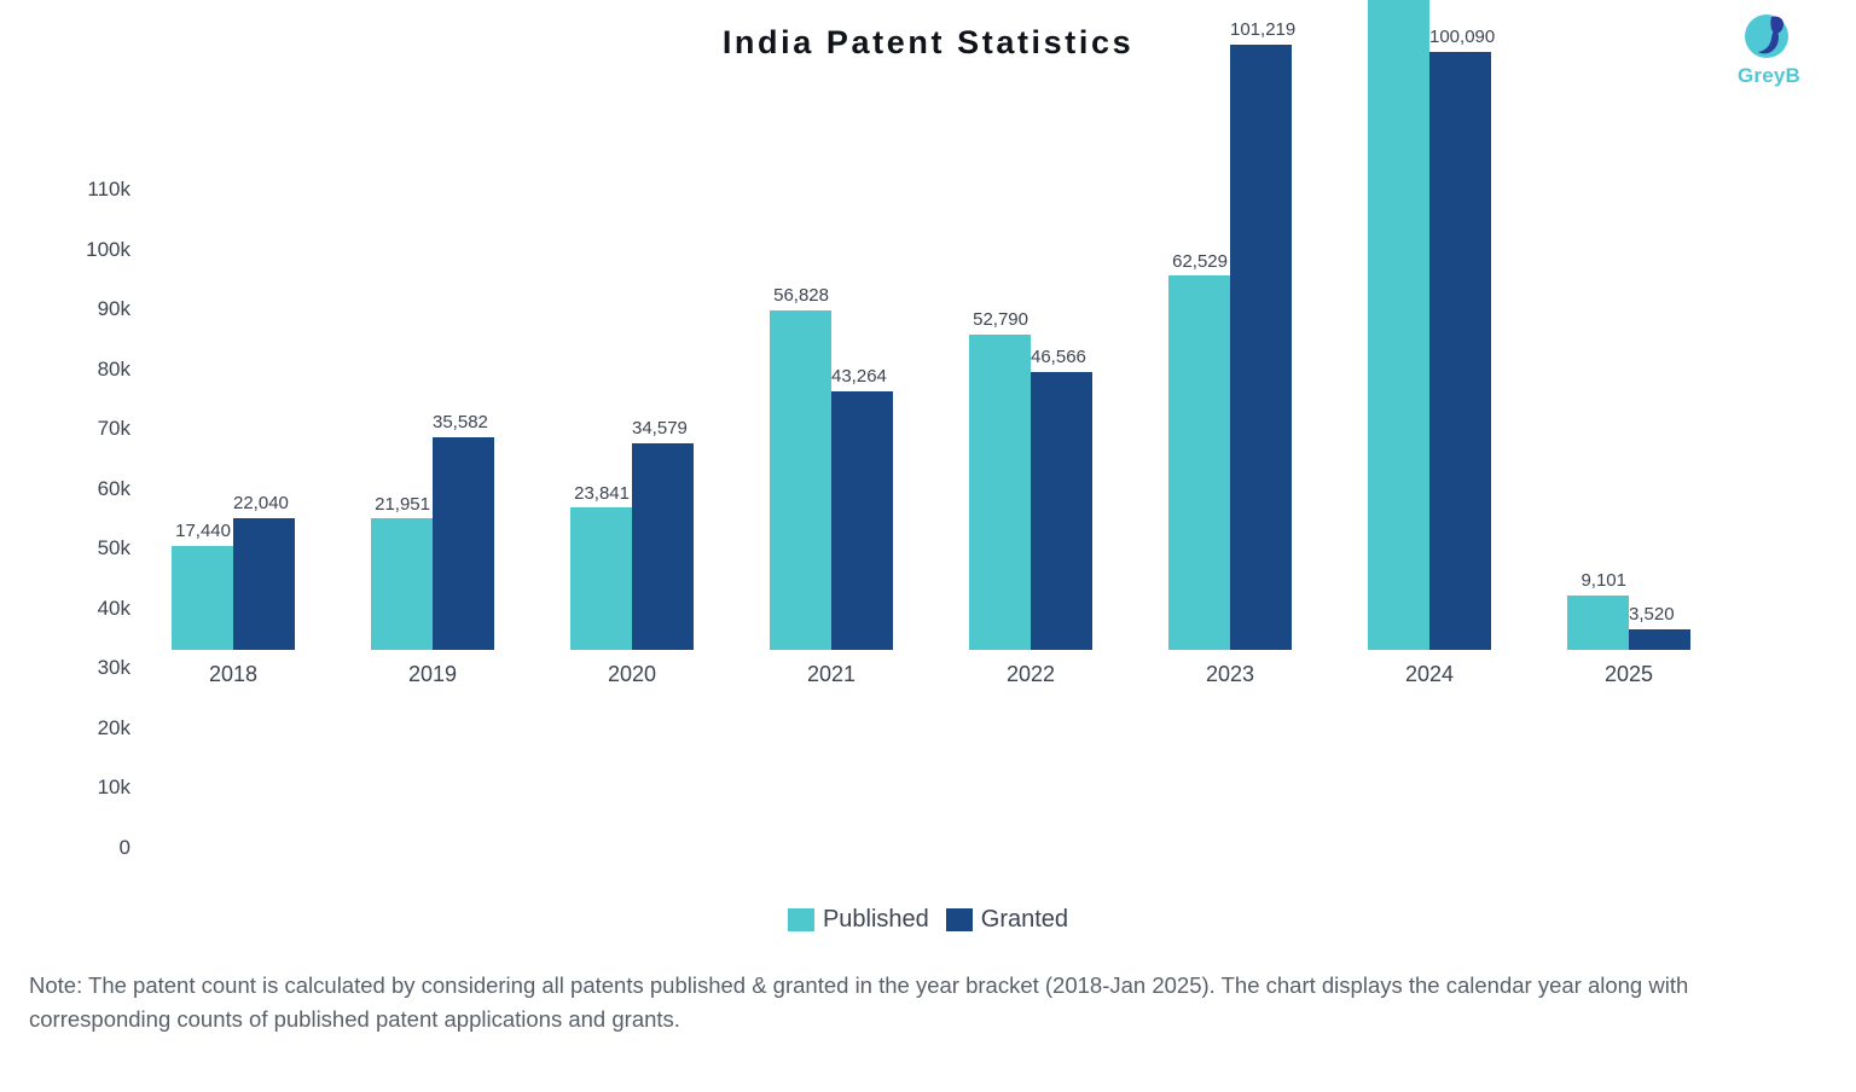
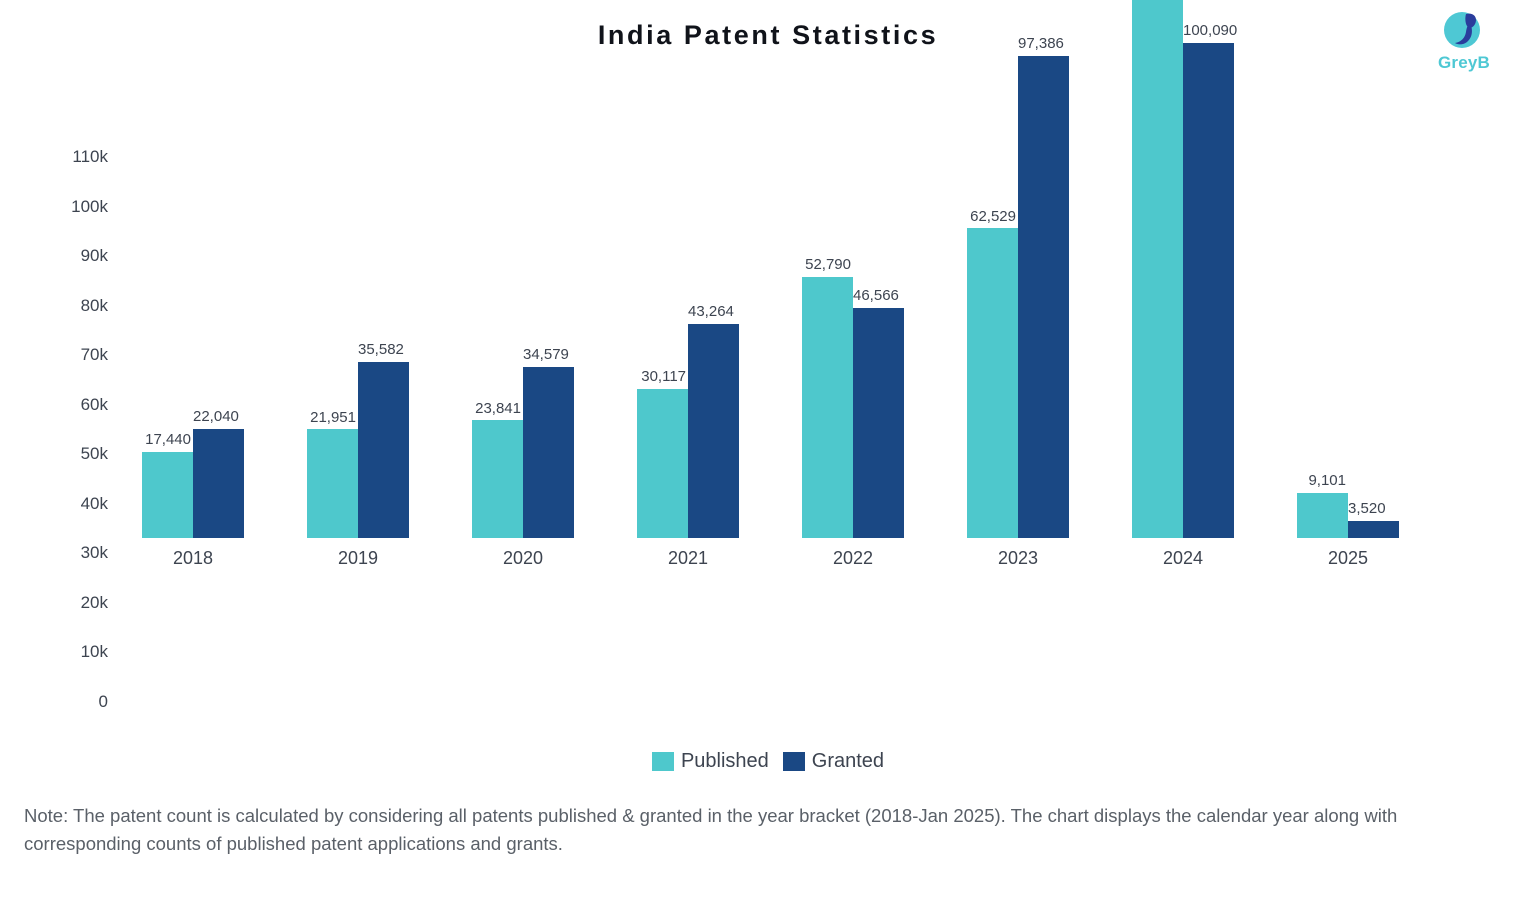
Published/2021: 56,828 -> 30,117
Granted/2023: 101,219 -> 97,386
